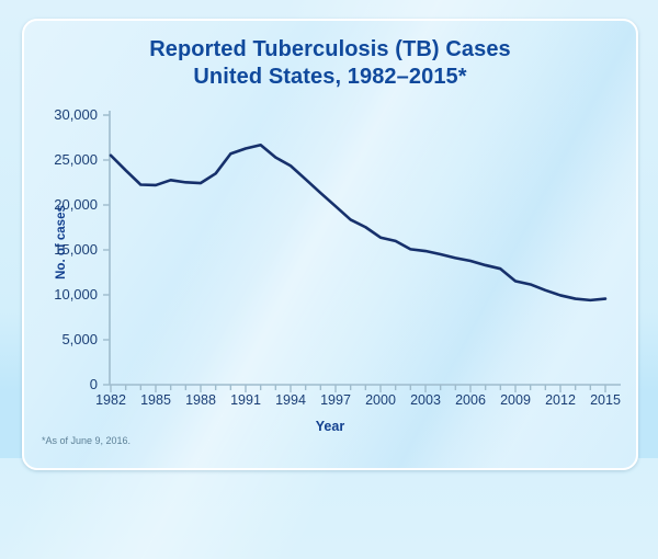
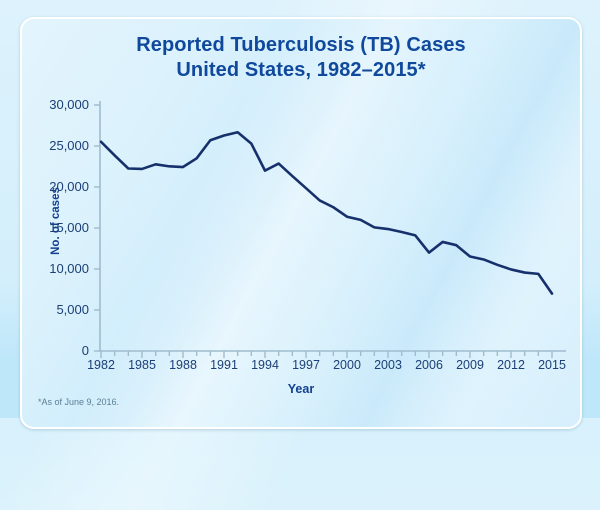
1994: 24000 -> 22000
2006: 14000 -> 12000
2015: 10000 -> 7000
